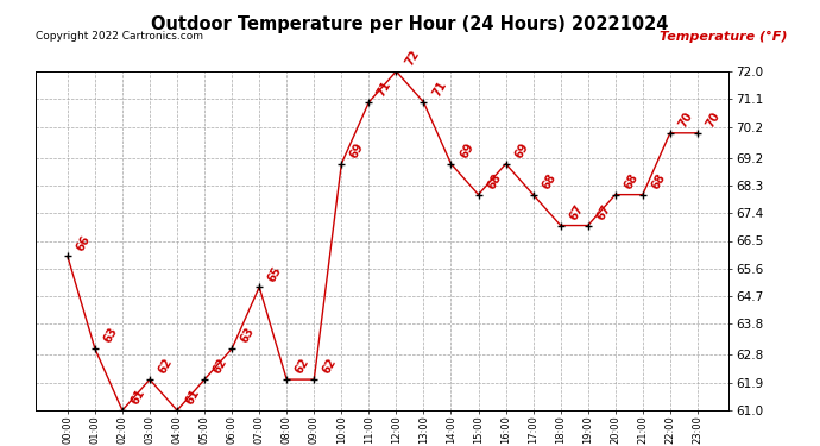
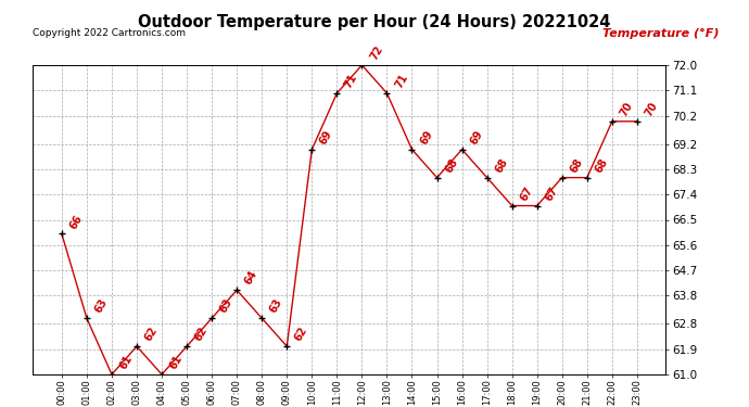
07:00: 65 -> 64
08:00: 62 -> 63
